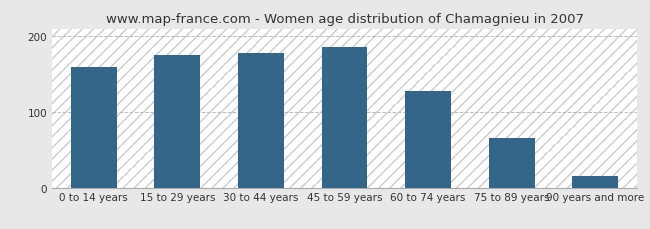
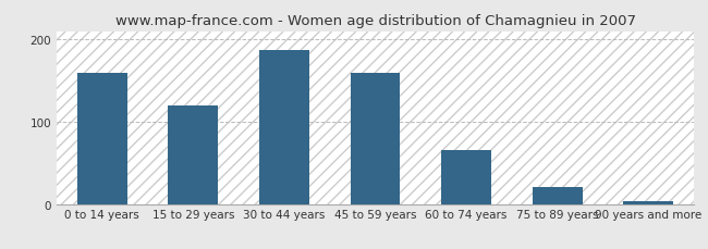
15 to 29 years: 176 -> 120
30 to 44 years: 178 -> 188
45 to 59 years: 186 -> 160
60 to 74 years: 128 -> 65
75 to 89 years: 66 -> 20
90 years and more: 16 -> 3
